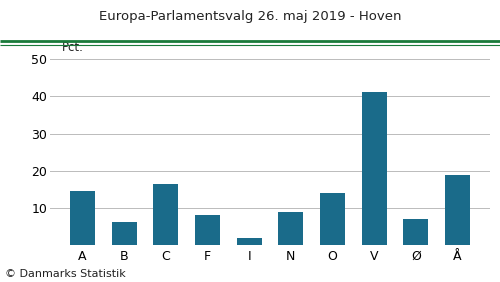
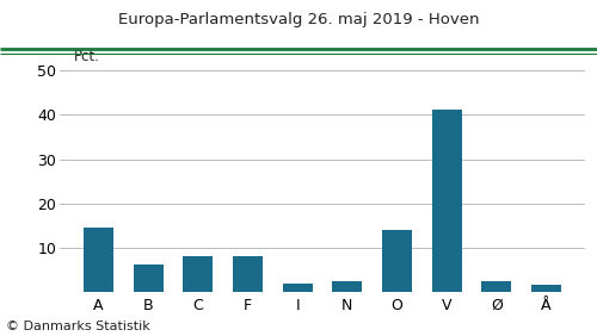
C: 16.5 -> 8.2
N: 9.0 -> 2.5
Ø: 7.0 -> 2.5
Å: 19.0 -> 1.6
